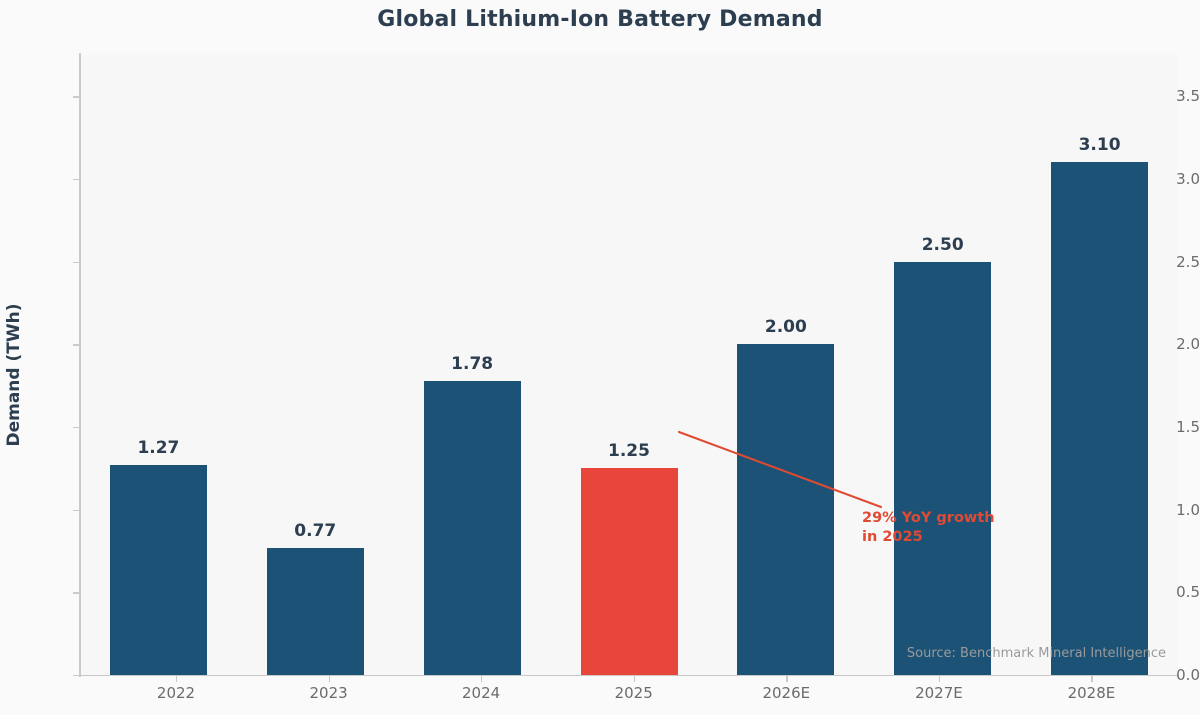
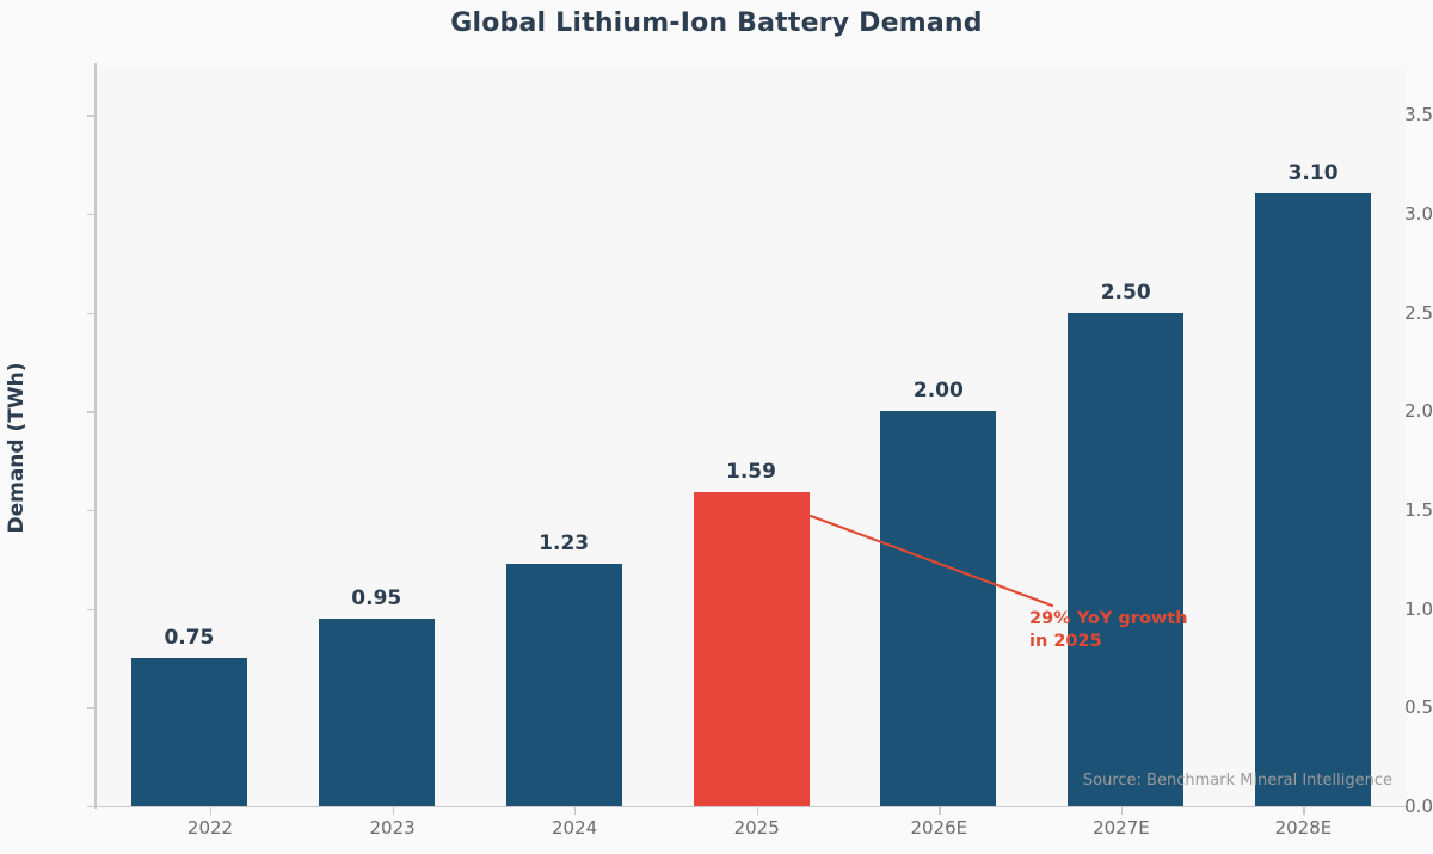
2022: 1.27 -> 0.75
2023: 0.77 -> 0.95
2024: 1.78 -> 1.23
2025: 1.25 -> 1.59
